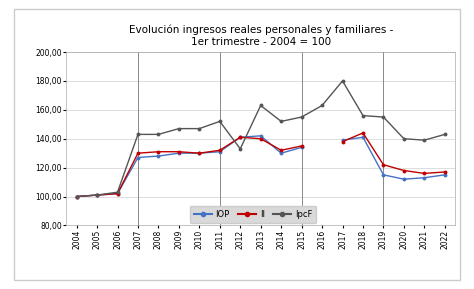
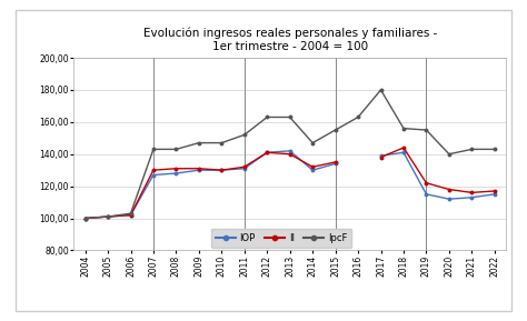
IpcF/2012: 133 -> 163
IpcF/2014: 152 -> 147
IpcF/2021: 139 -> 143
